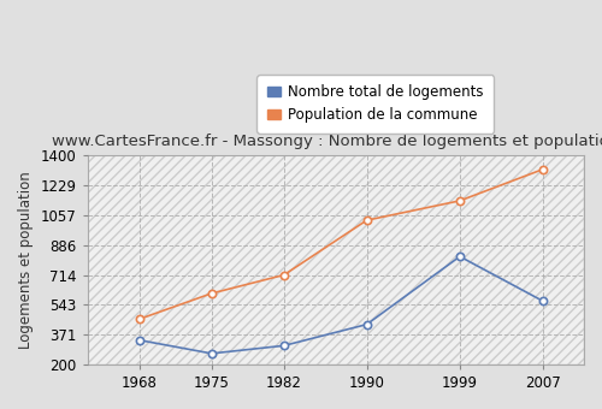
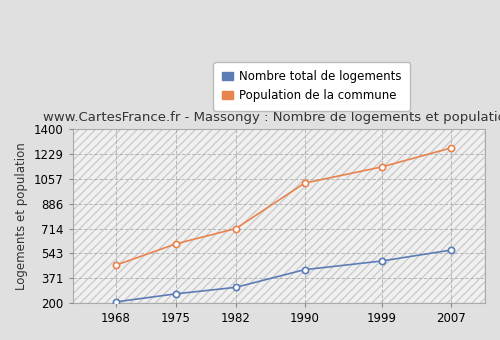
Nombre total de logements/1968: 340 -> 210
Nombre total de logements/1999: 820 -> 490
Population de la commune/2007: 1320 -> 1270
